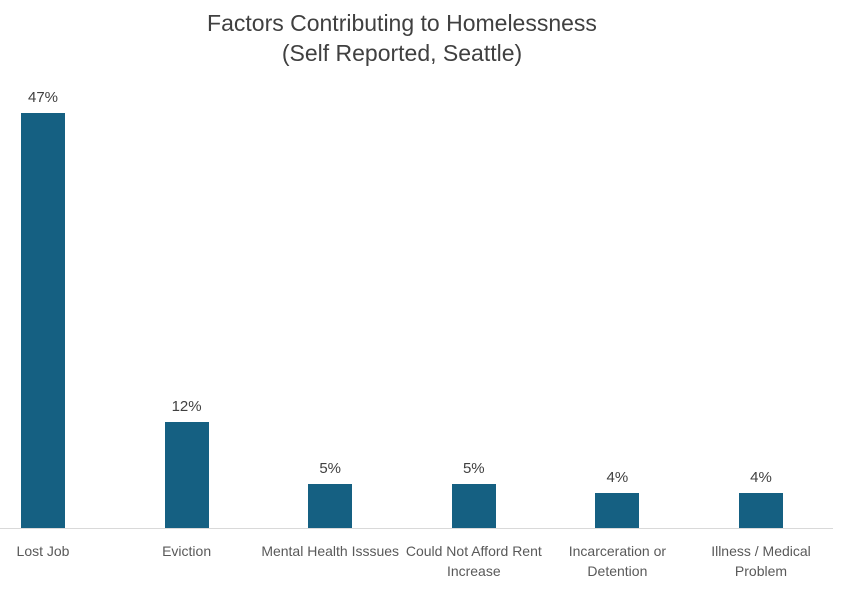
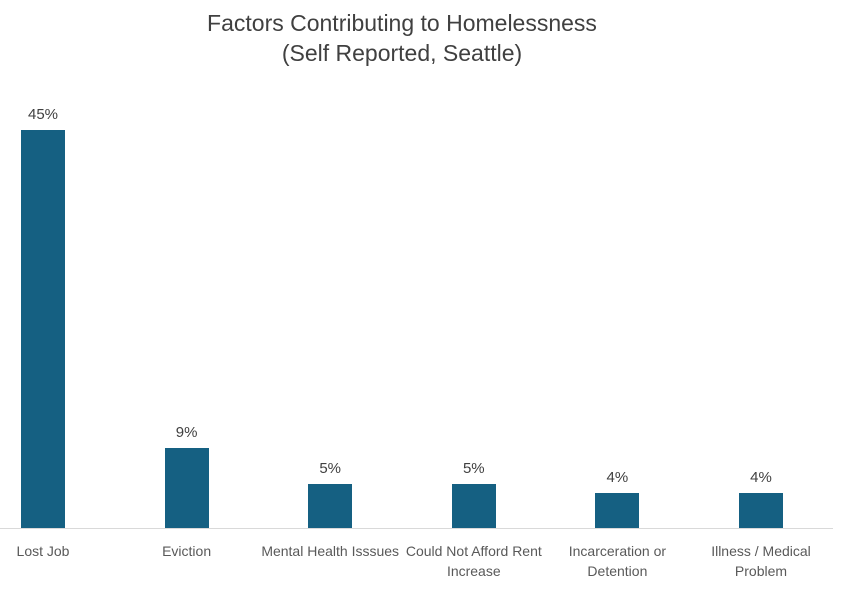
Lost Job: 47% -> 45%
Eviction: 12% -> 9%
